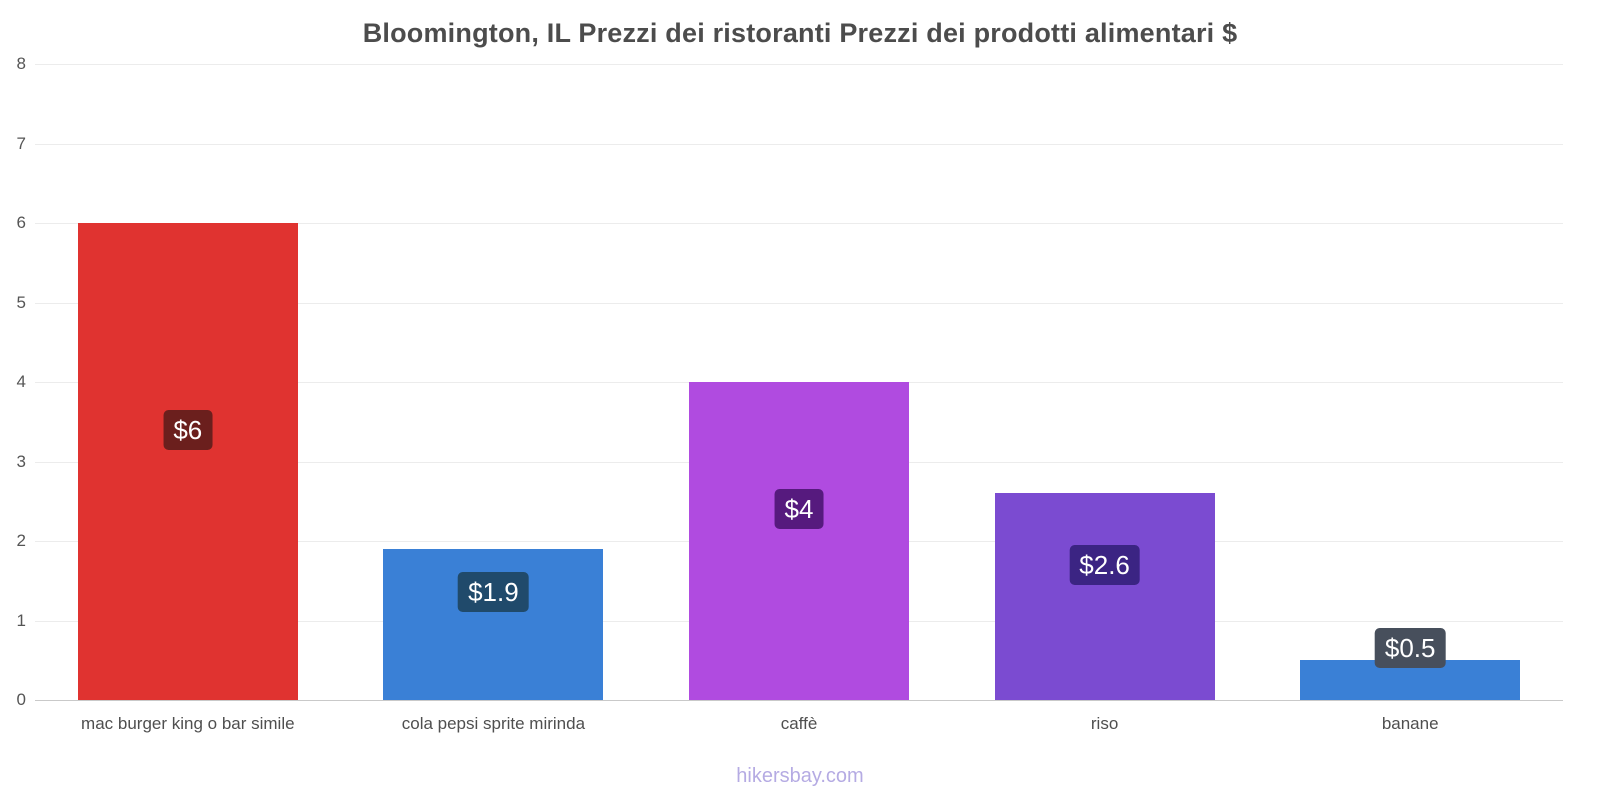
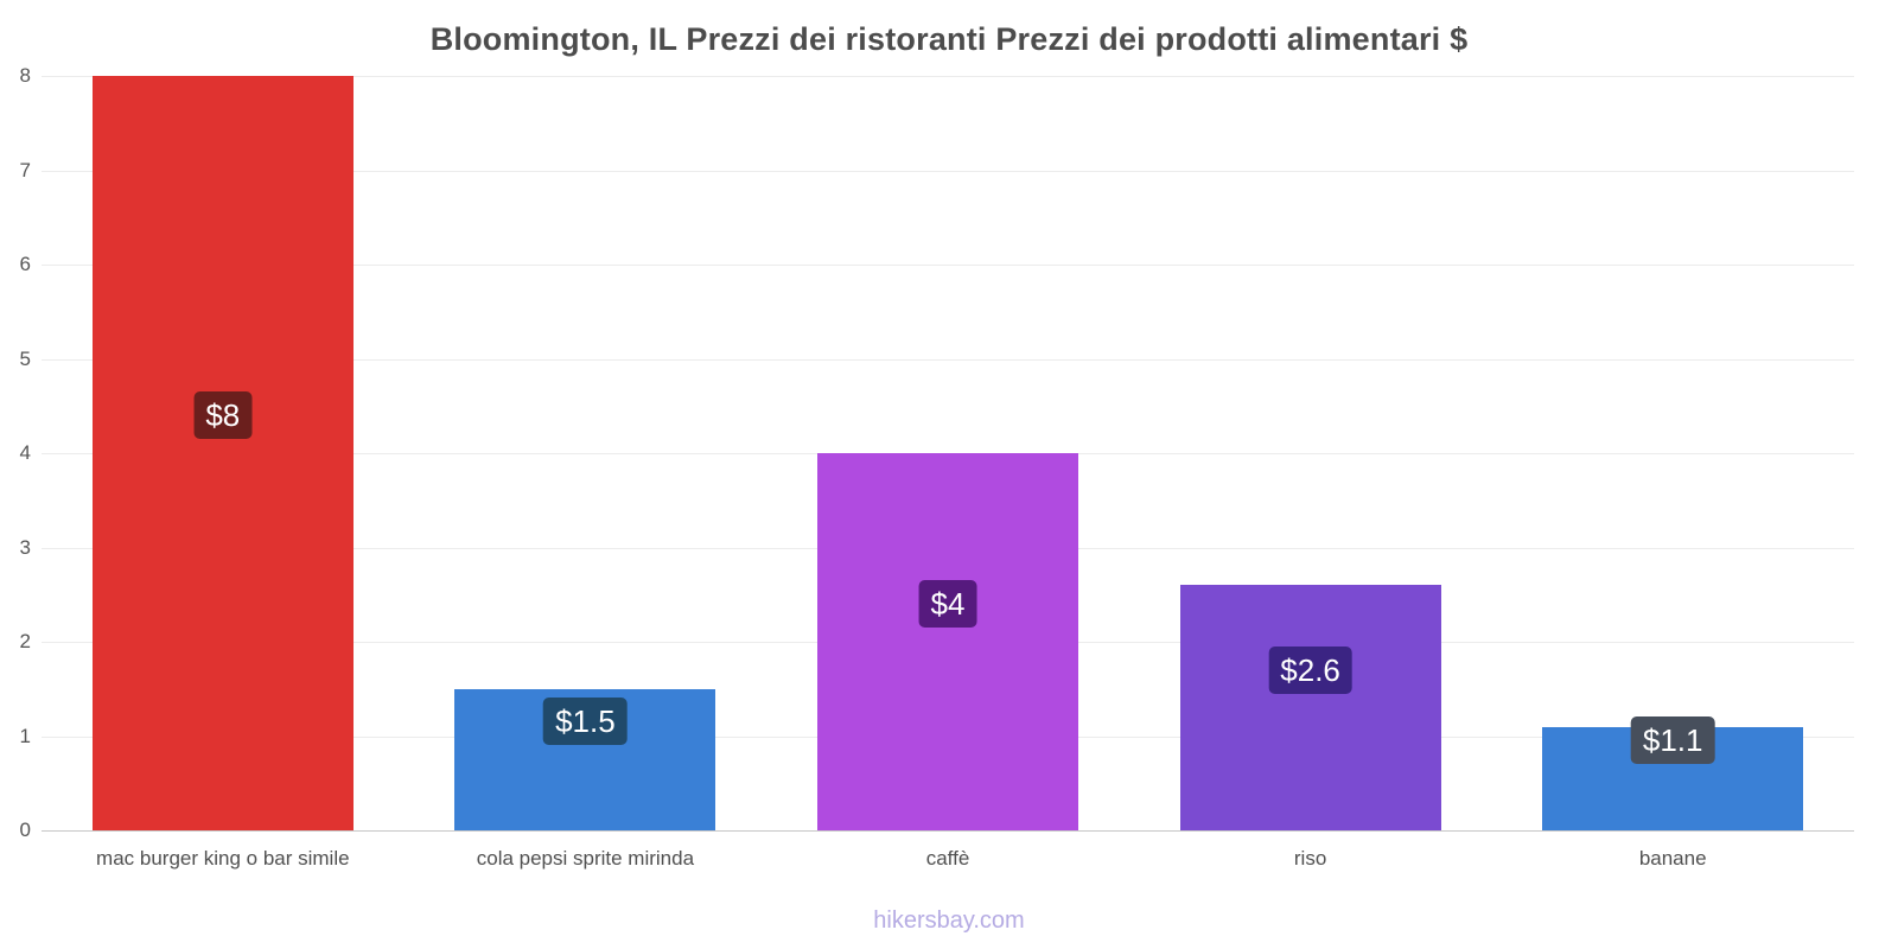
mac burger king o bar simile: $6 -> $8
cola pepsi sprite mirinda: $1.9 -> $1.5
banane: $0.5 -> $1.1
